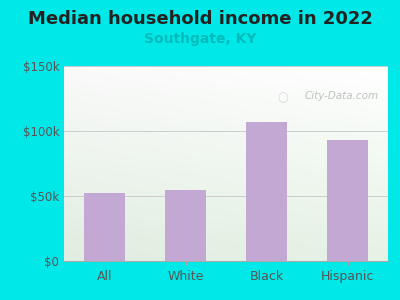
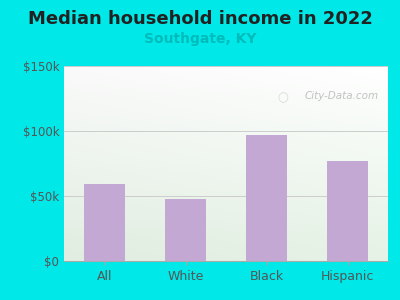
All: $52k -> $59k
White: $55k -> $48k
Black: $107k -> $97k
Hispanic: $93k -> $77k
